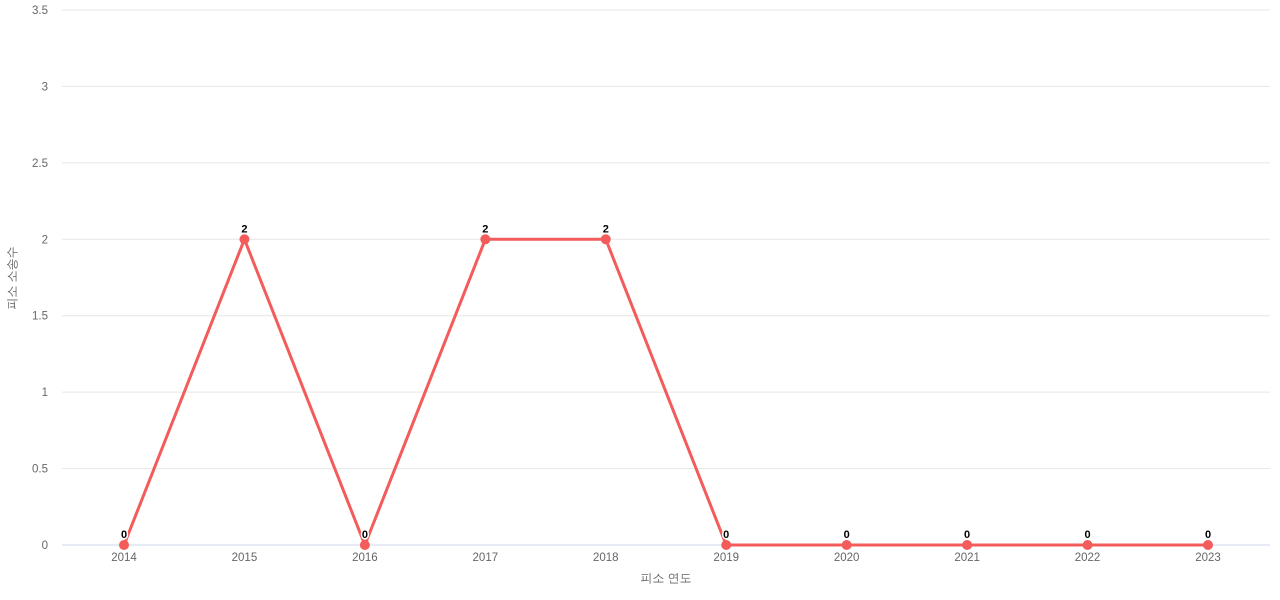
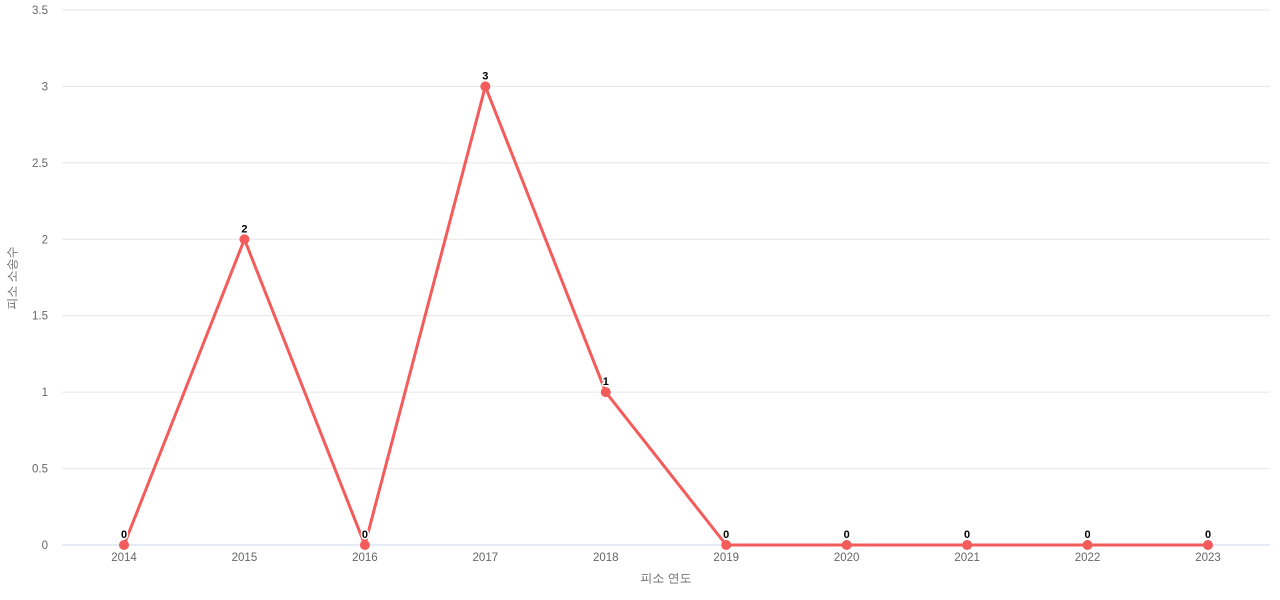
2017: 2 -> 3
2018: 2 -> 1
